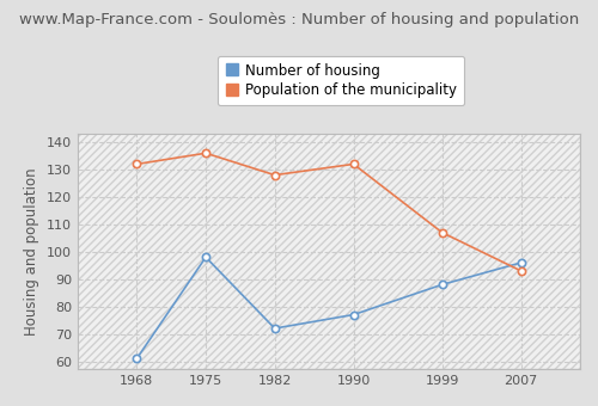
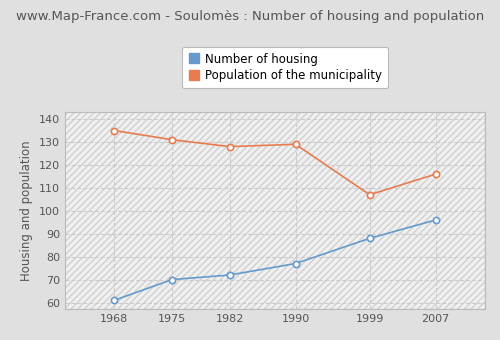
Population of the municipality/1968: 132 -> 135
Number of housing/1975: 98 -> 70
Population of the municipality/1975: 136 -> 131
Population of the municipality/1990: 132 -> 129
Population of the municipality/2007: 93 -> 116
